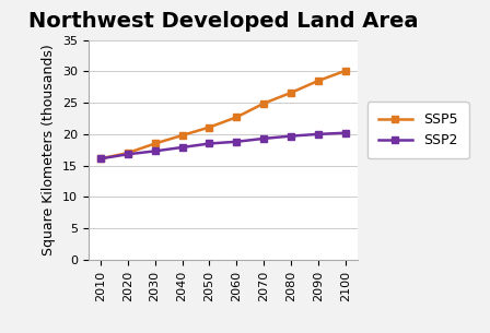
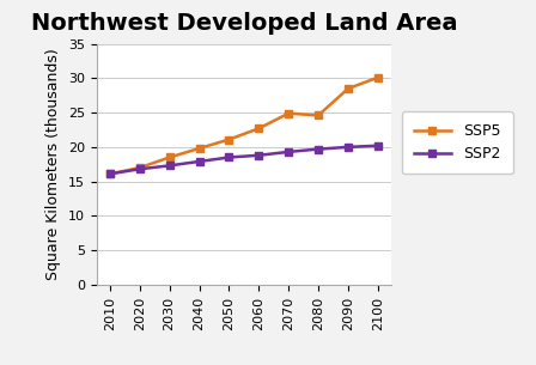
SSP5/2080: 26.6 -> 24.6
